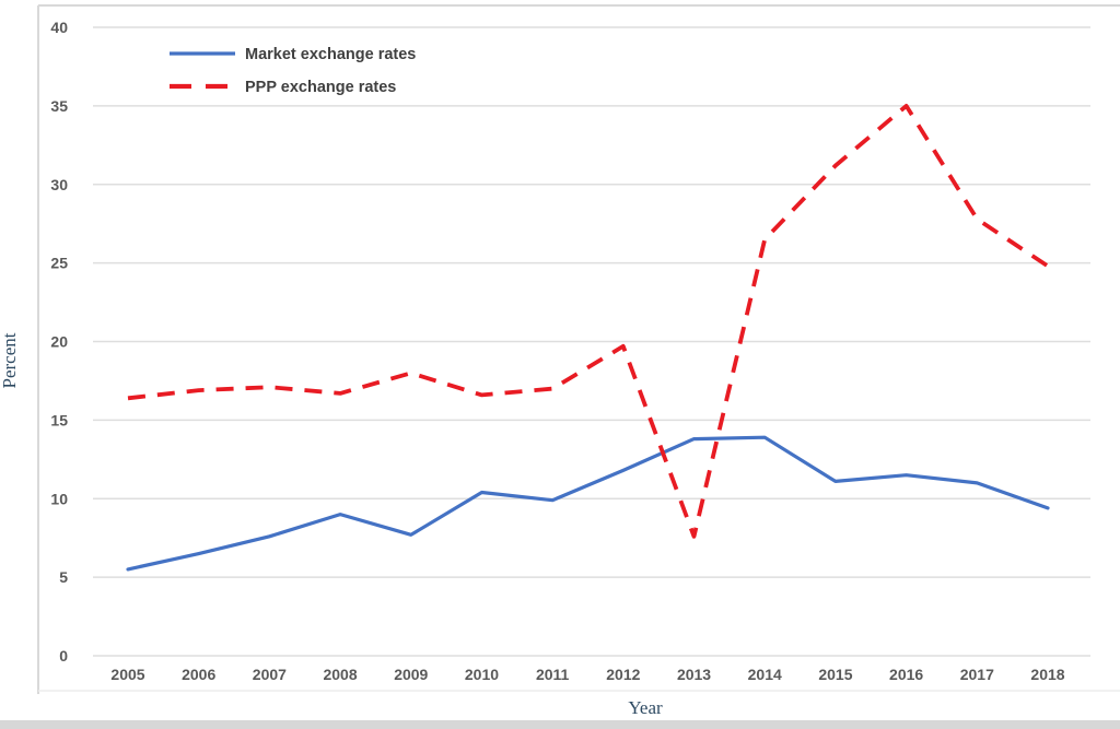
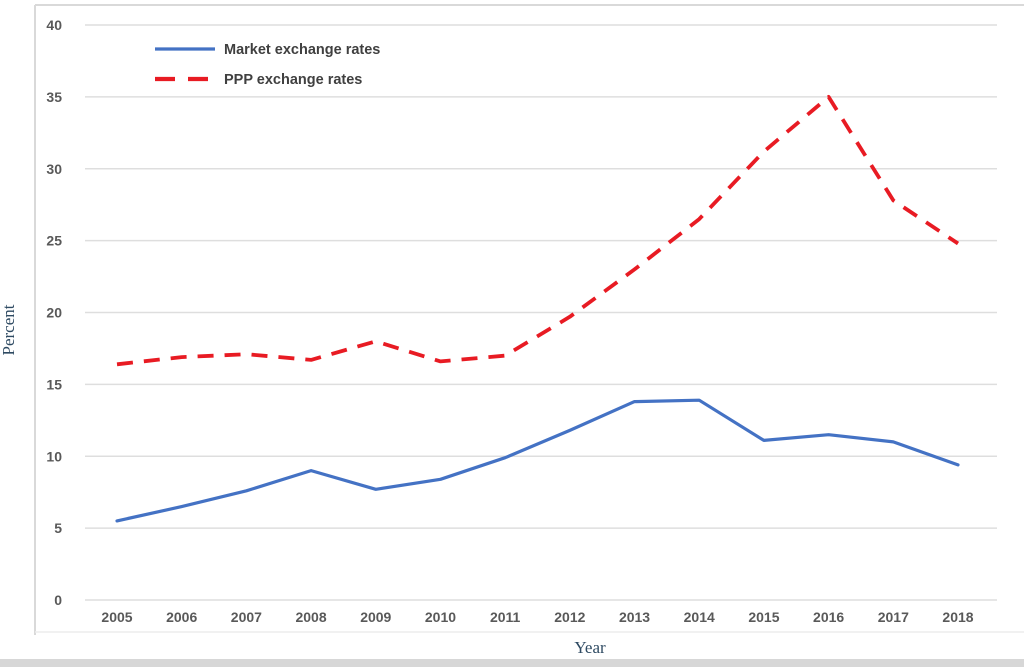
Market exchange rates/2010: 10.4 -> 8.4
PPP exchange rates/2013: 7.6 -> 23.0
